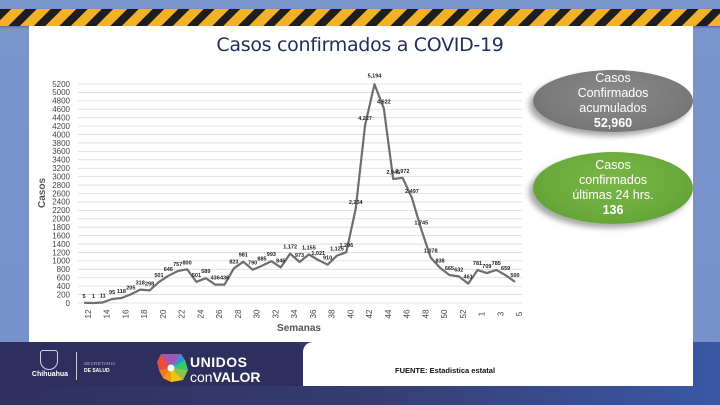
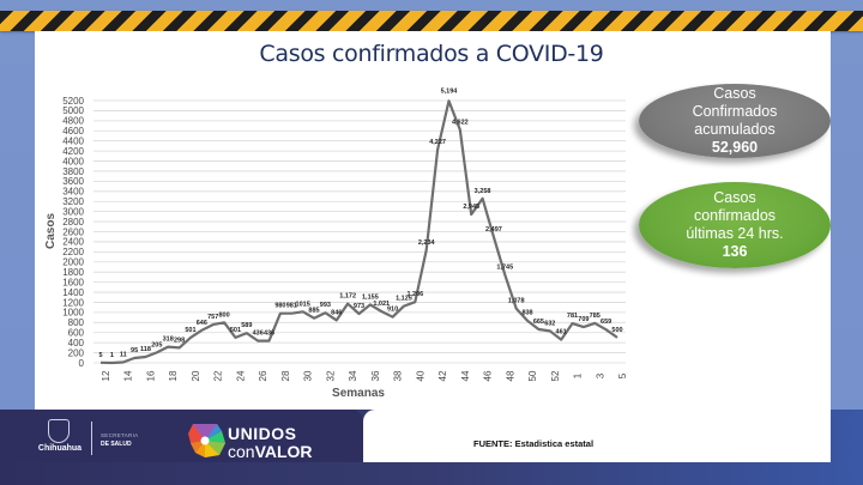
28: 823 -> 980
30: 790 -> 1015
46: 2,972 -> 3,258
